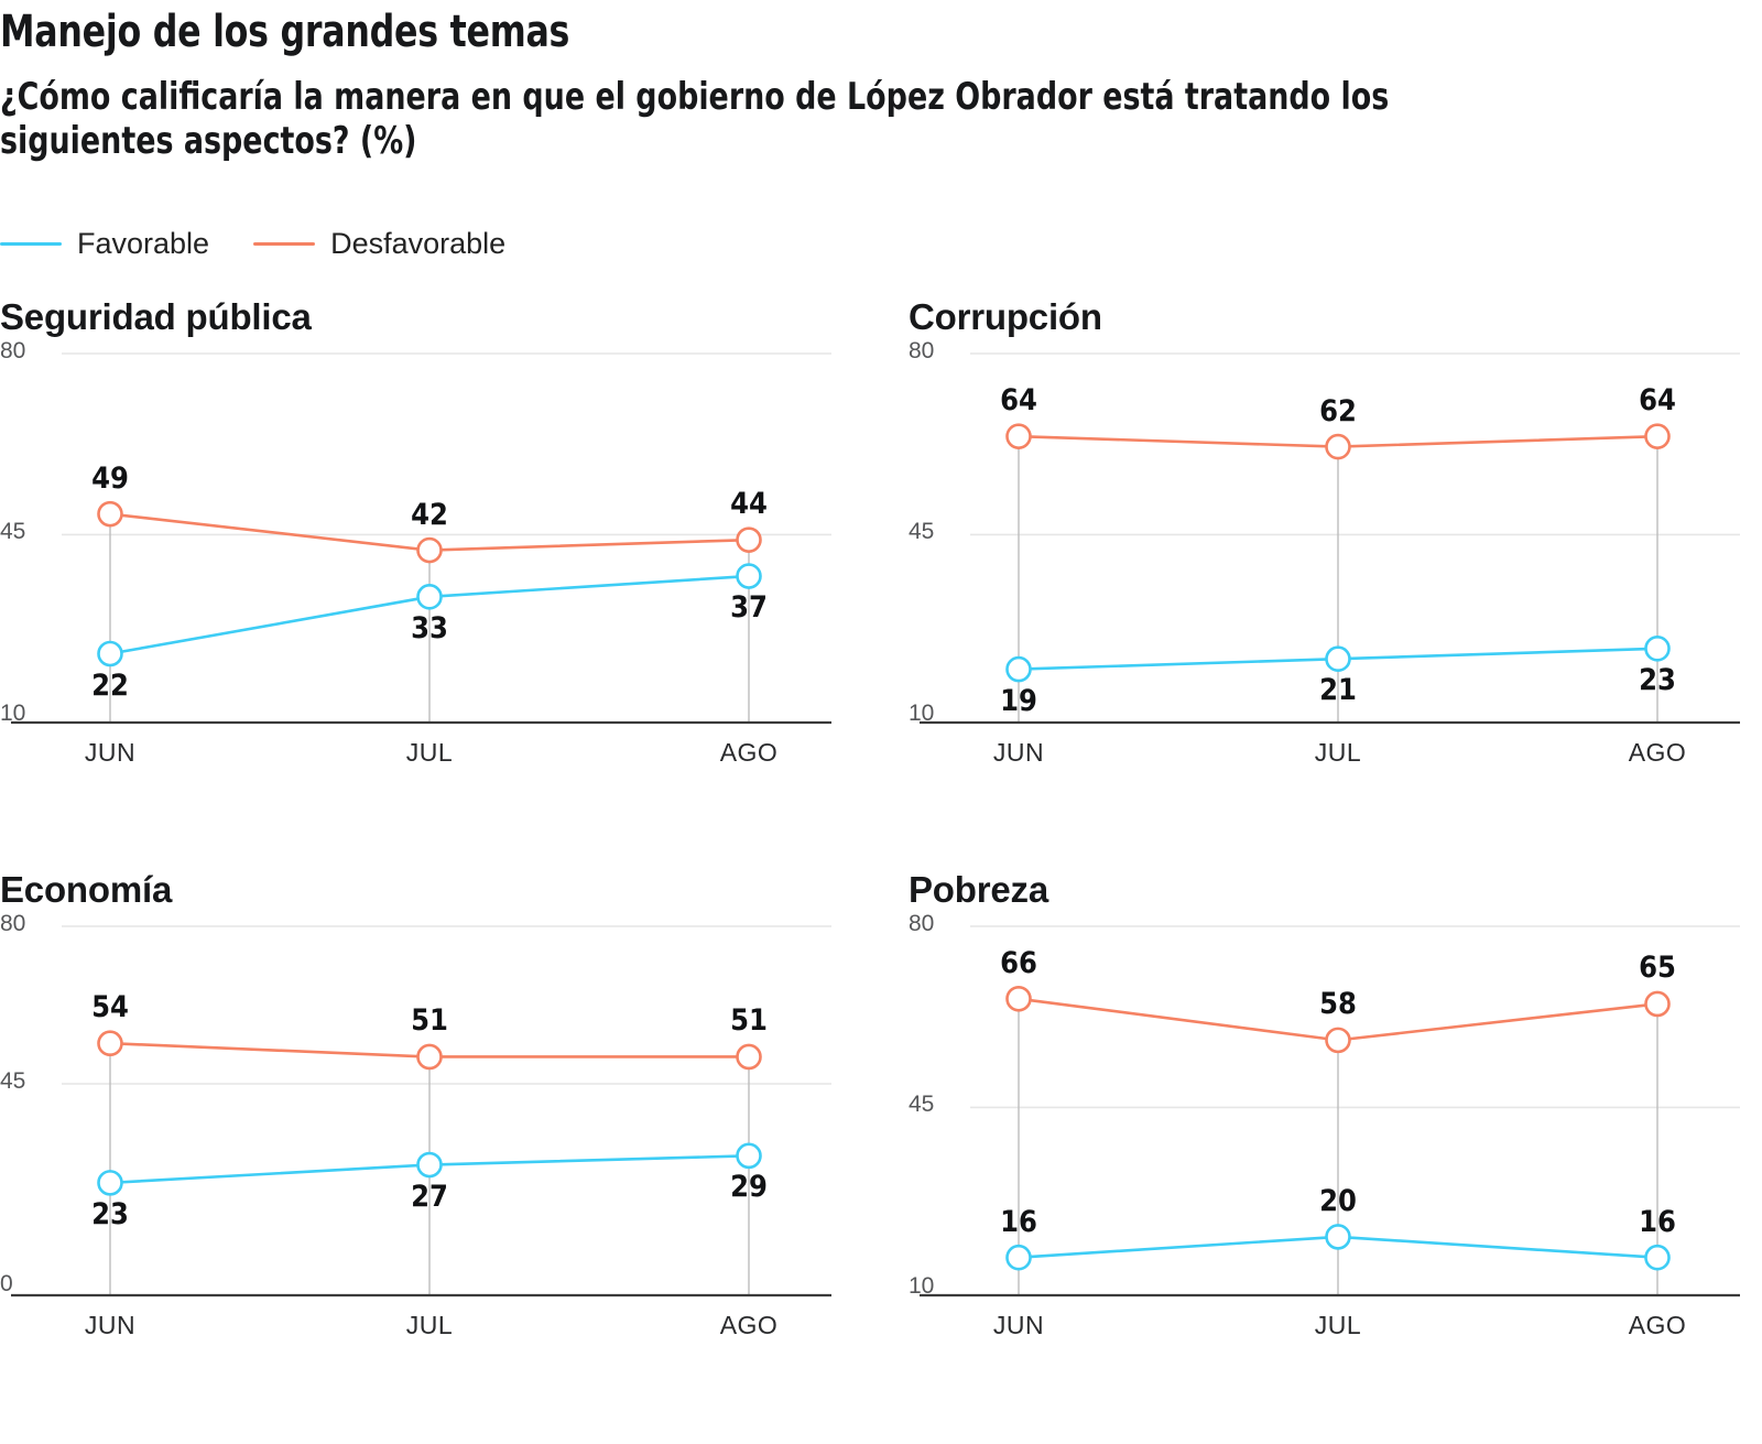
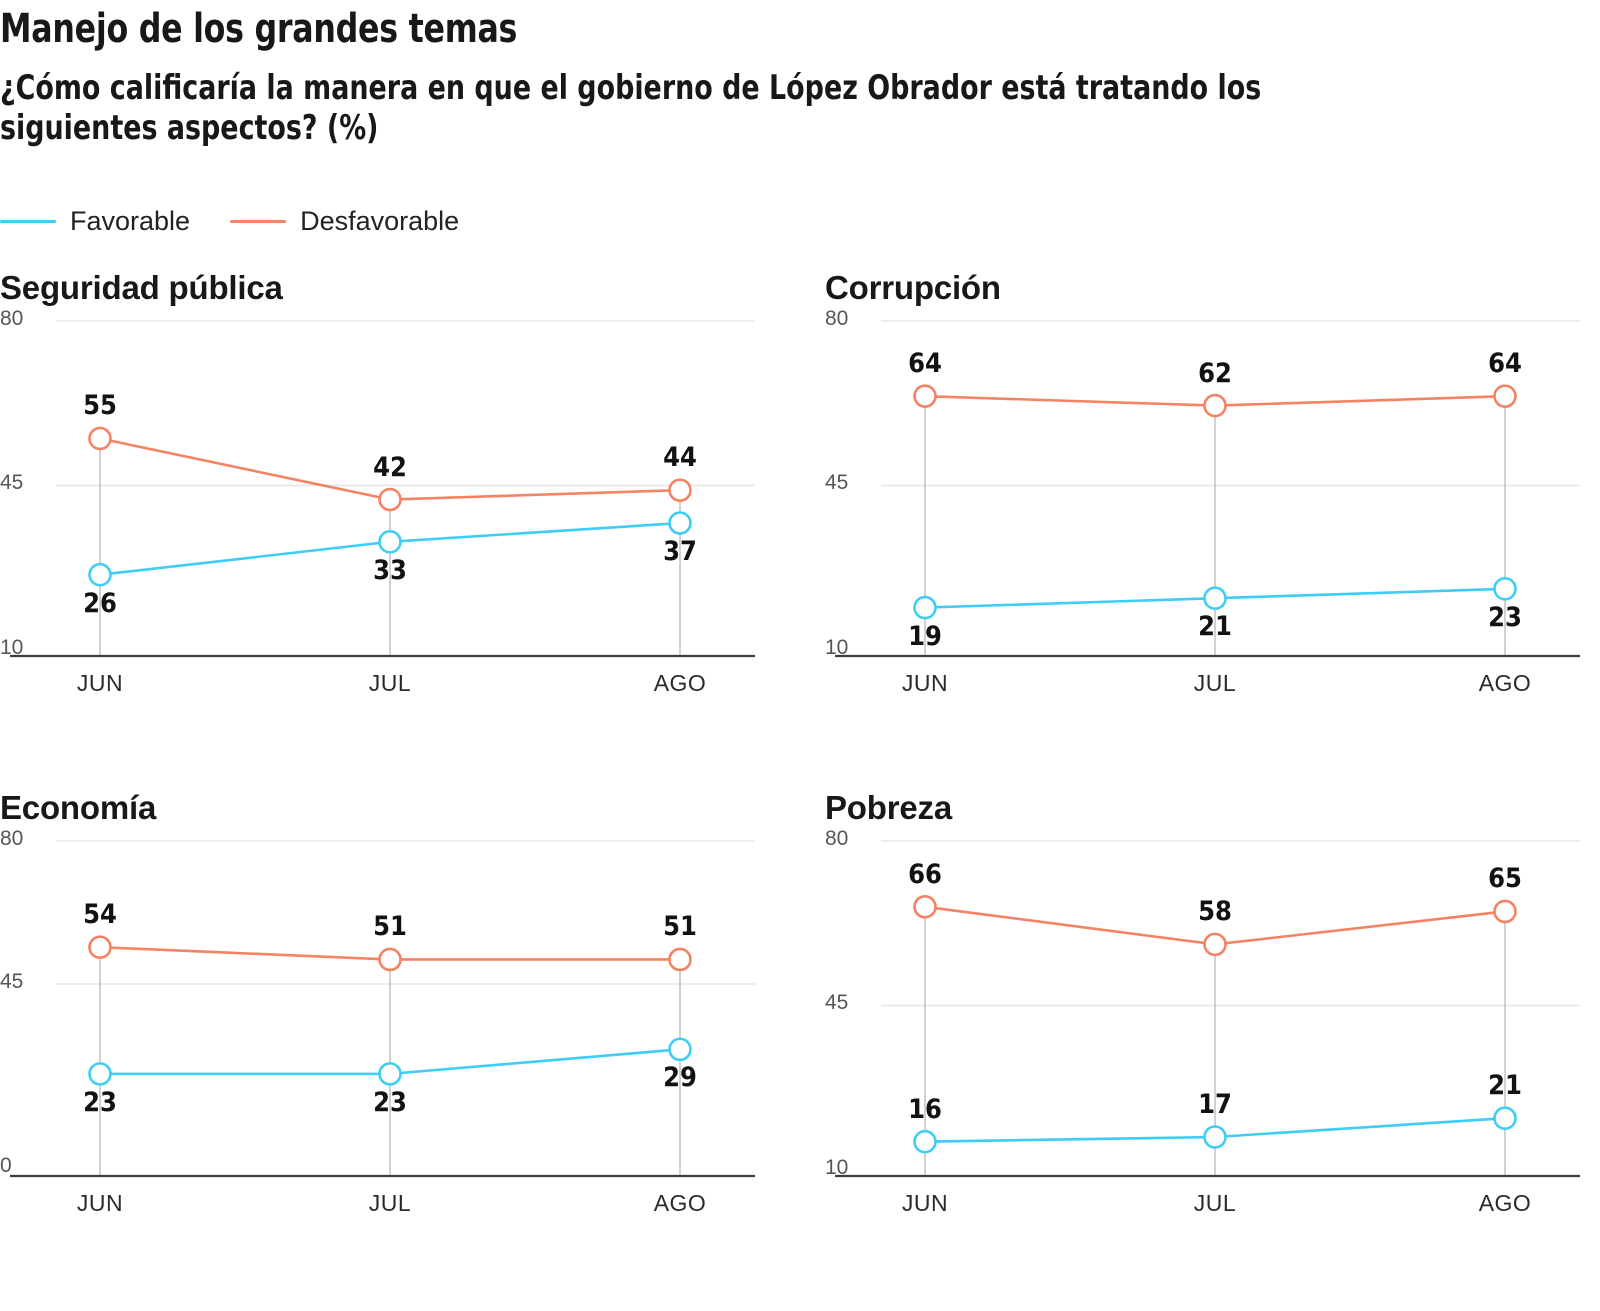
Seguridad pública/Desfavorable/JUN: 49 -> 55
Seguridad pública/Favorable/JUN: 22 -> 26
Economía/Favorable/JUL: 27 -> 23
Pobreza/Favorable/JUL: 20 -> 17
Pobreza/Favorable/AGO: 16 -> 21
